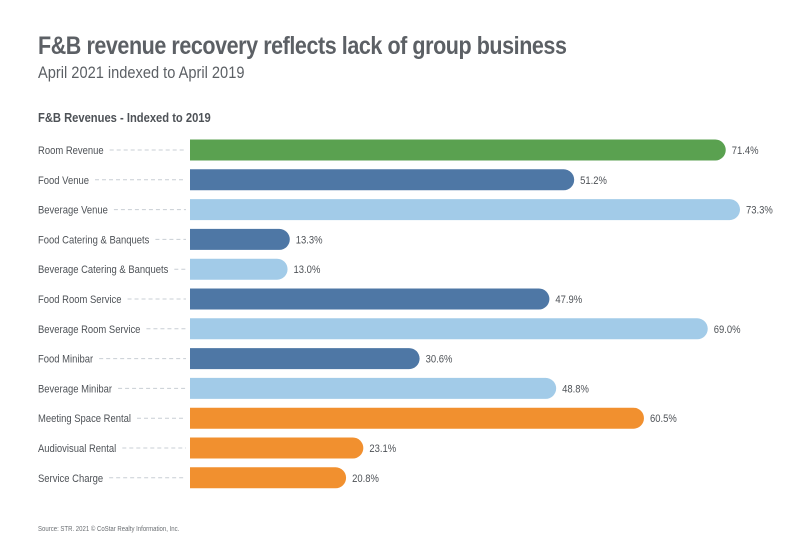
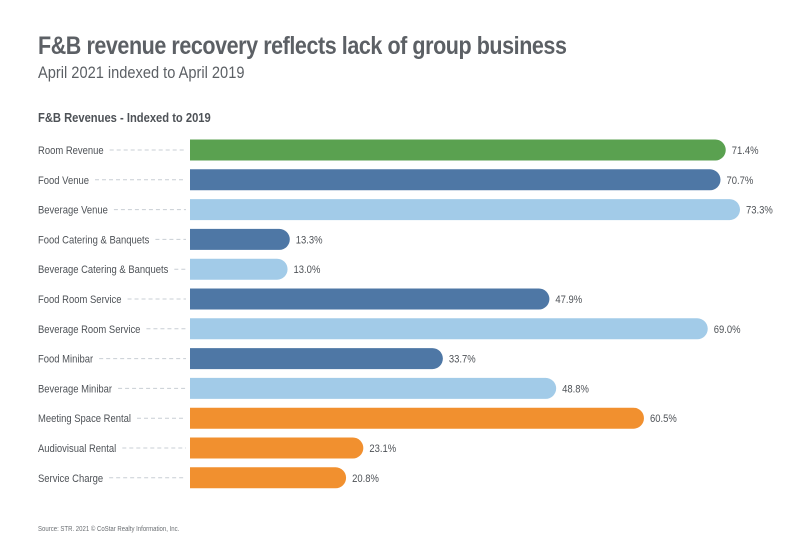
Food Venue: 51.2% -> 70.7%
Food Minibar: 30.6% -> 33.7%
